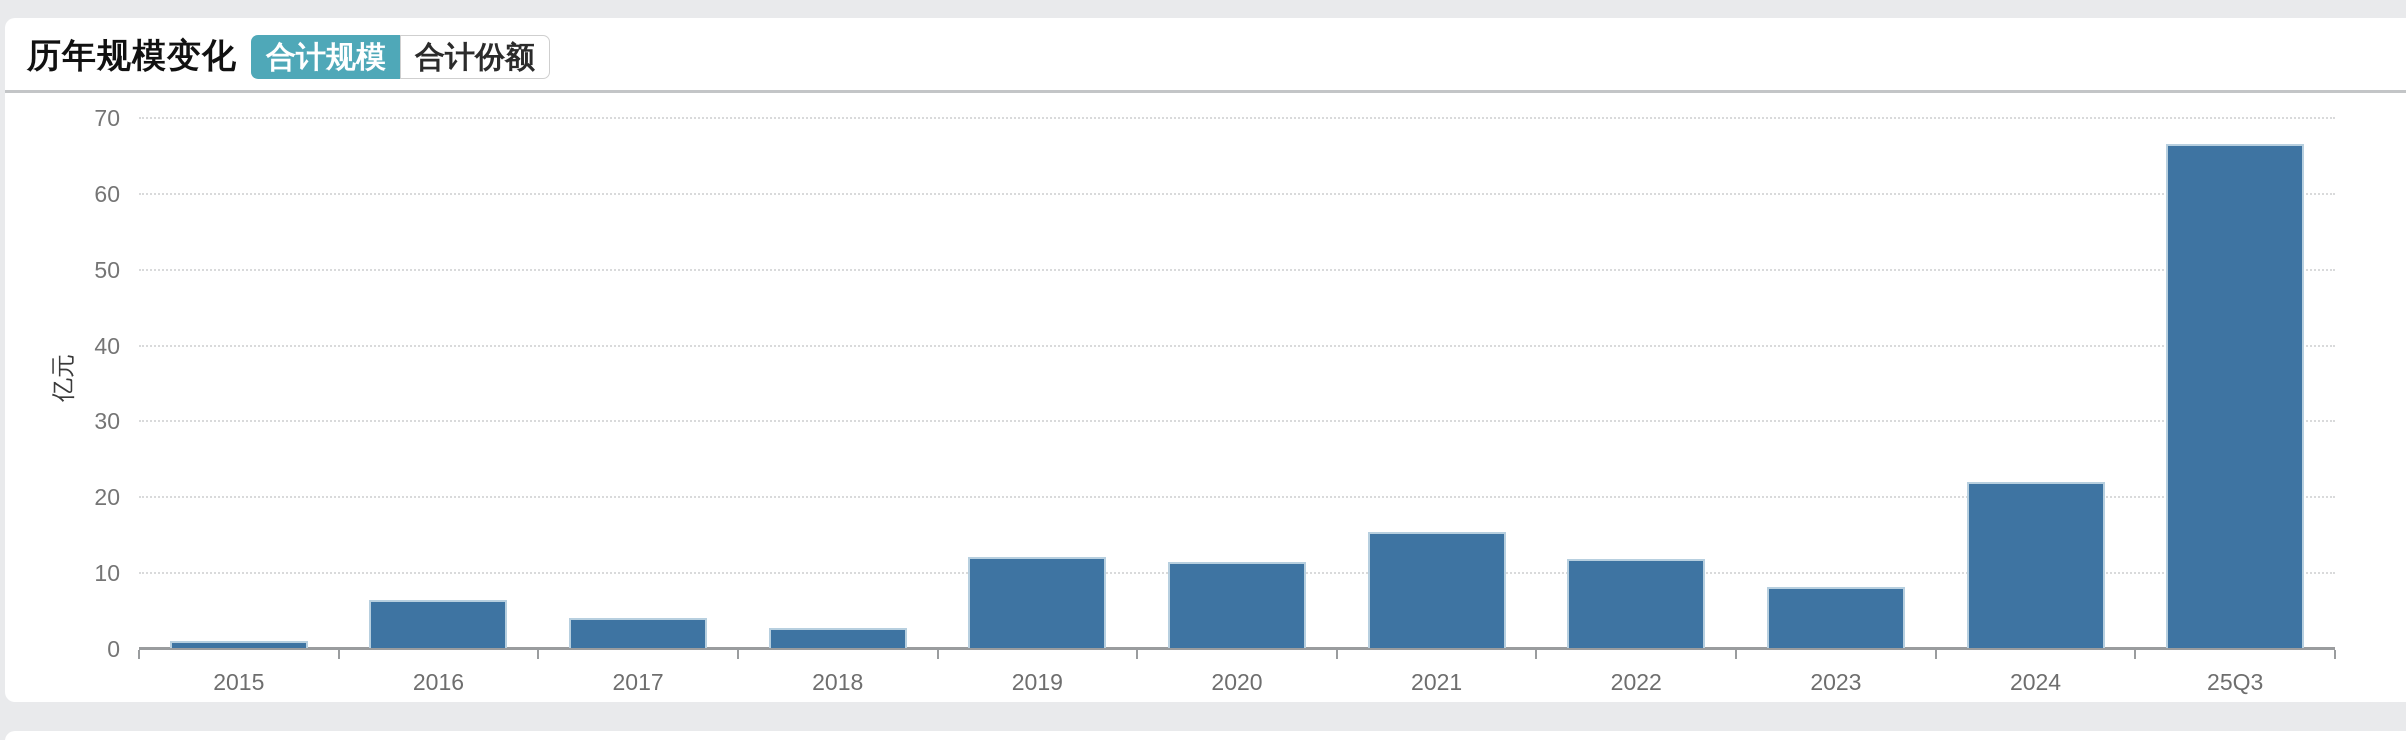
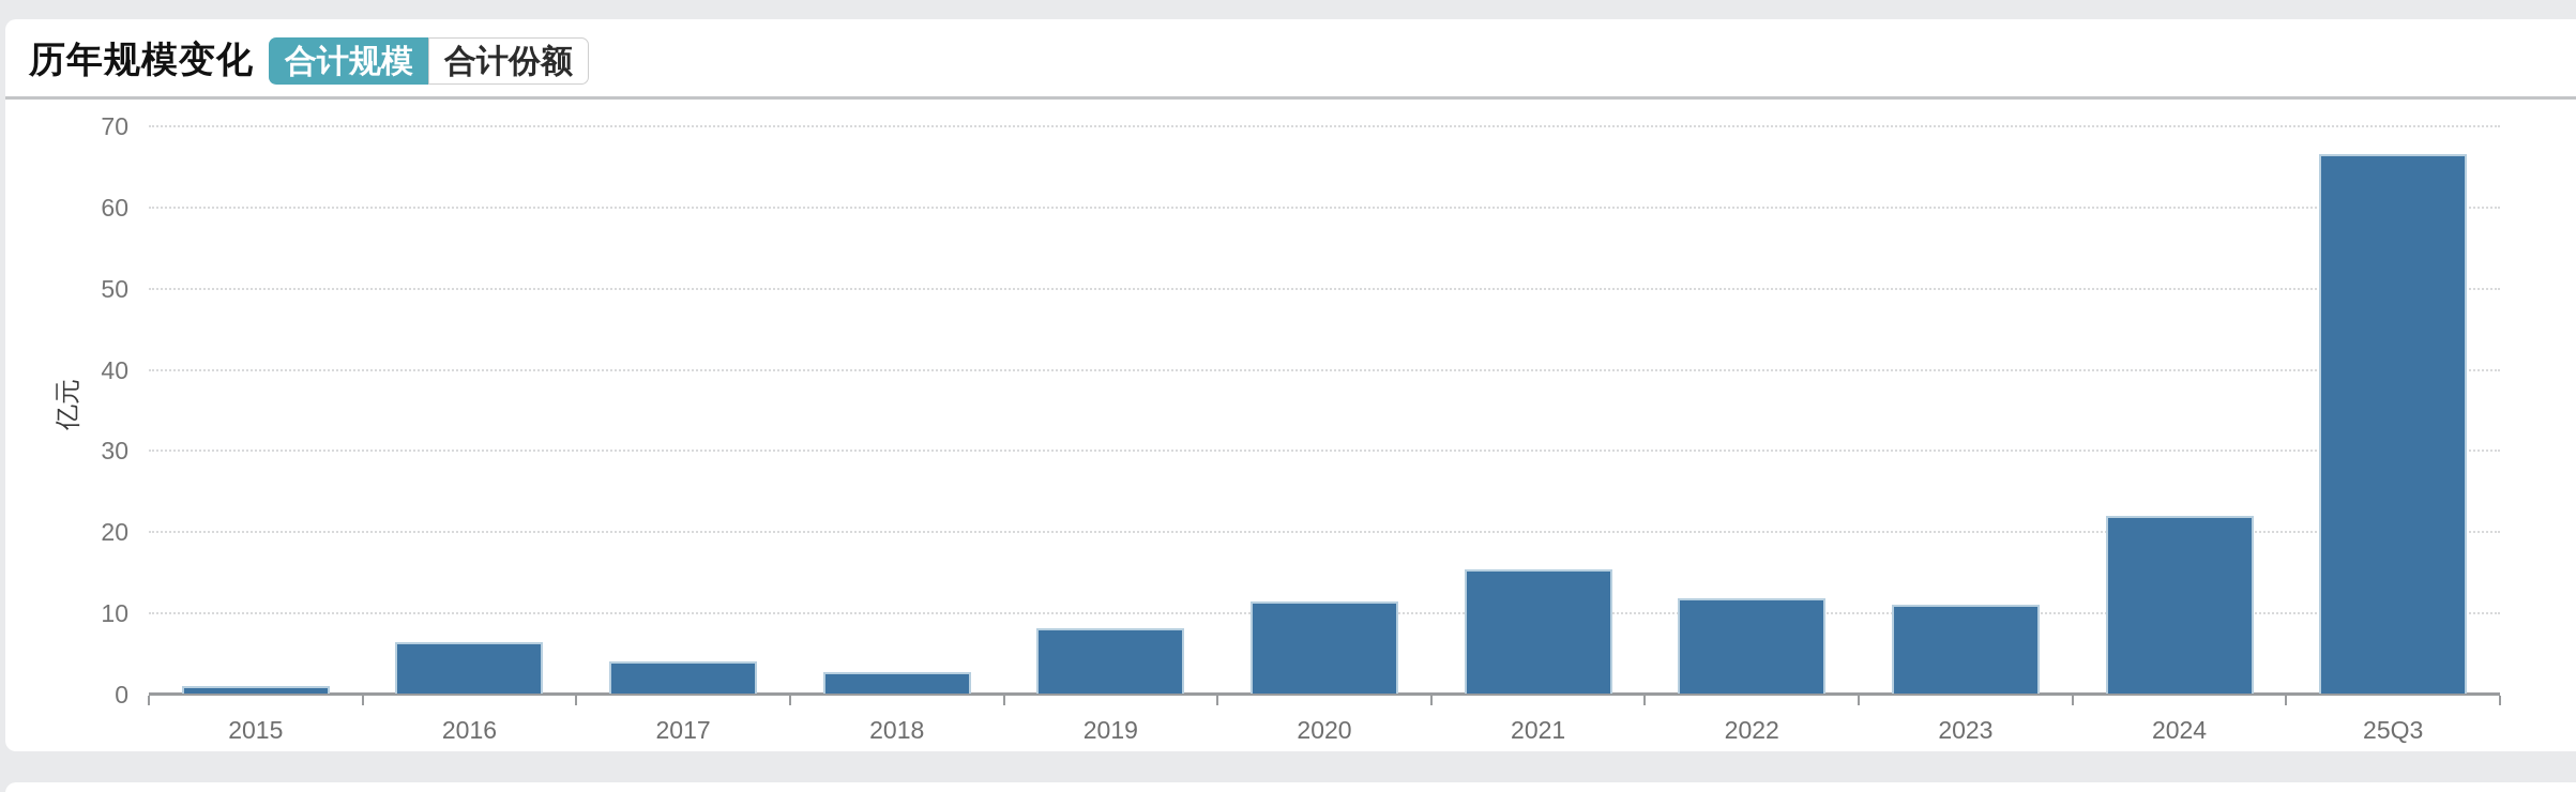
2019: 12 -> 8
2023: 8 -> 11
